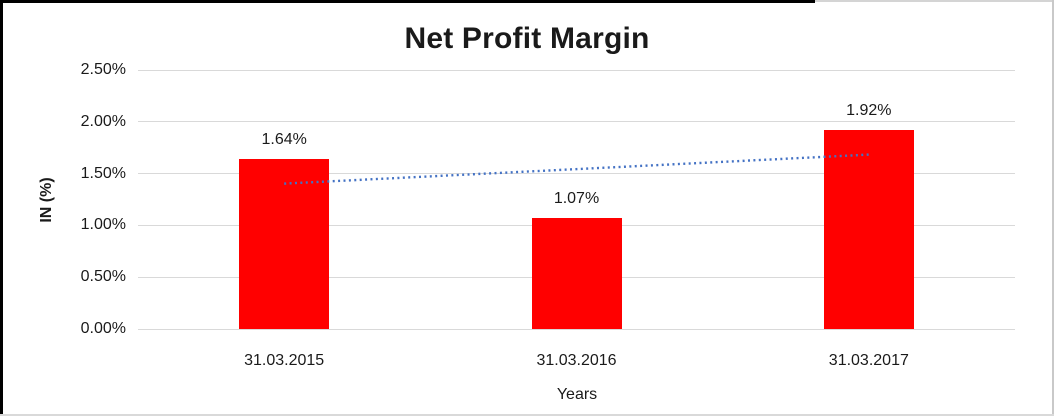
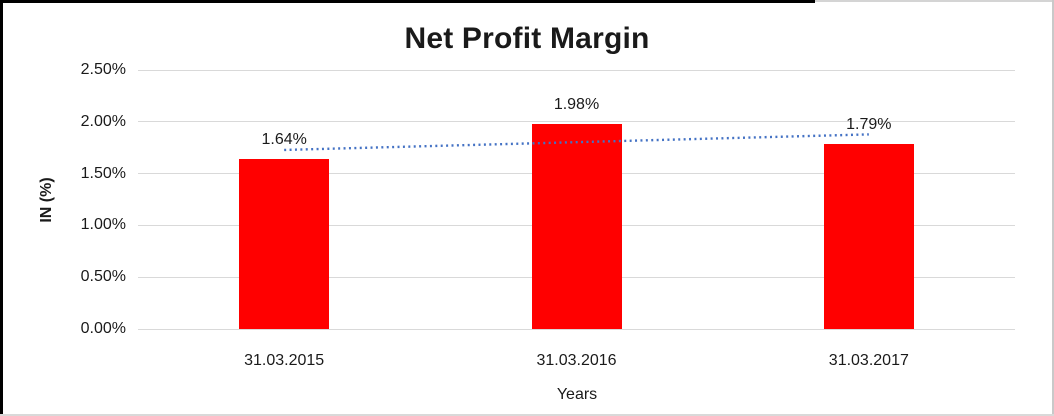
31.03.2016: 1.07% -> 1.98%
31.03.2017: 1.92% -> 1.79%
